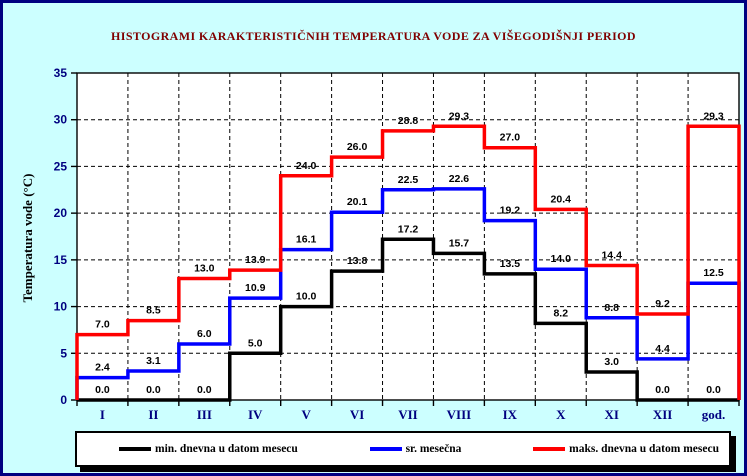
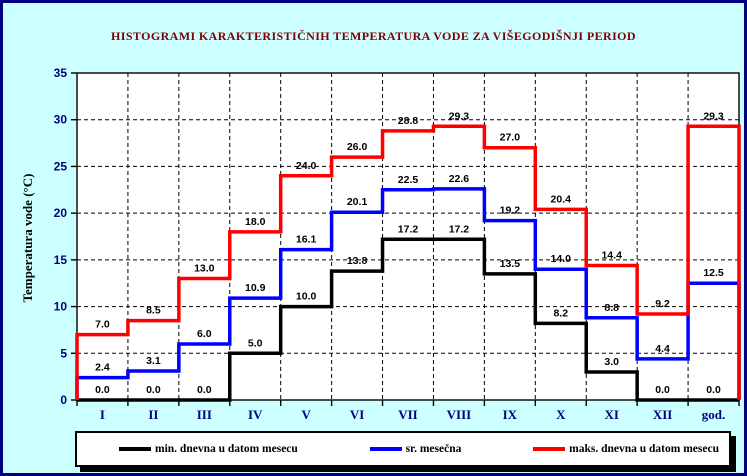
maks. dnevna u datom mesecu/IV: 13.9 -> 18.0
min. dnevna u datom mesecu/VIII: 15.7 -> 17.2
